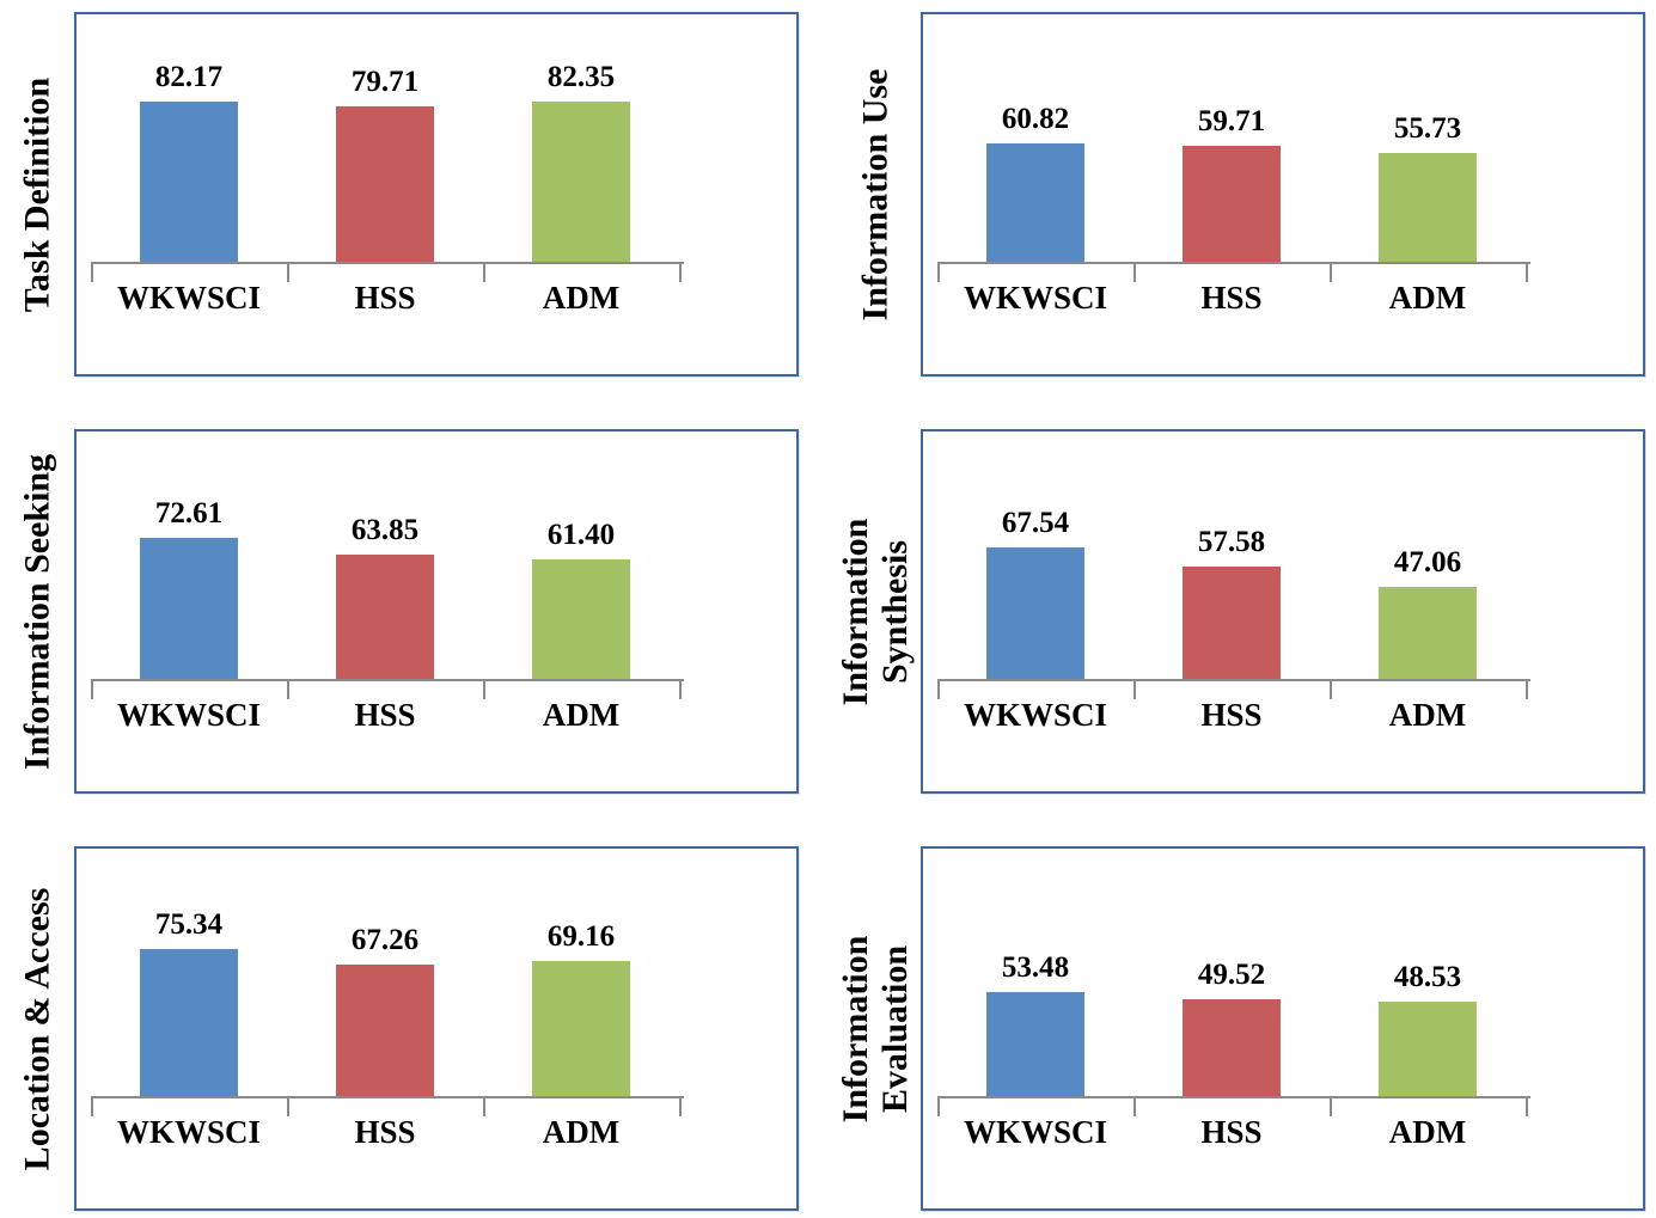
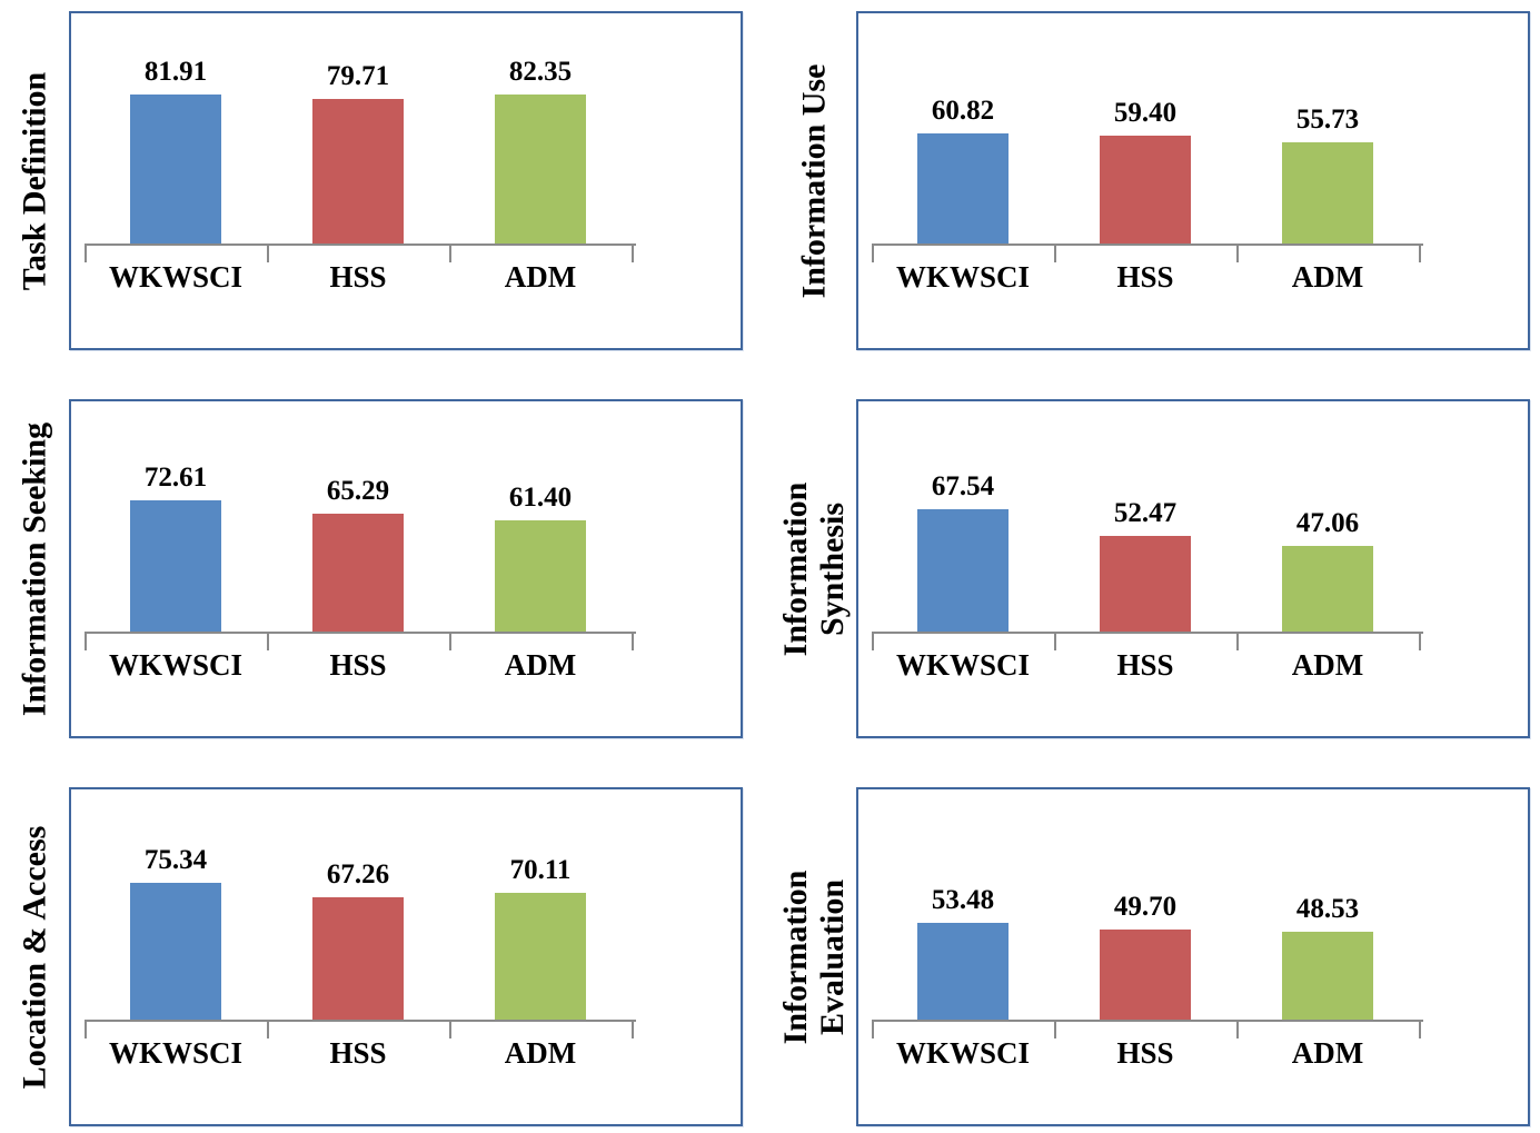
Task Definition/WKWSCI: 82.17 -> 81.91
Information Use/HSS: 59.71 -> 59.40
Information Seeking/HSS: 63.85 -> 65.29
Information Synthesis/HSS: 57.58 -> 52.47
Location & Access/ADM: 69.16 -> 70.11
Information Evaluation/HSS: 49.52 -> 49.70
